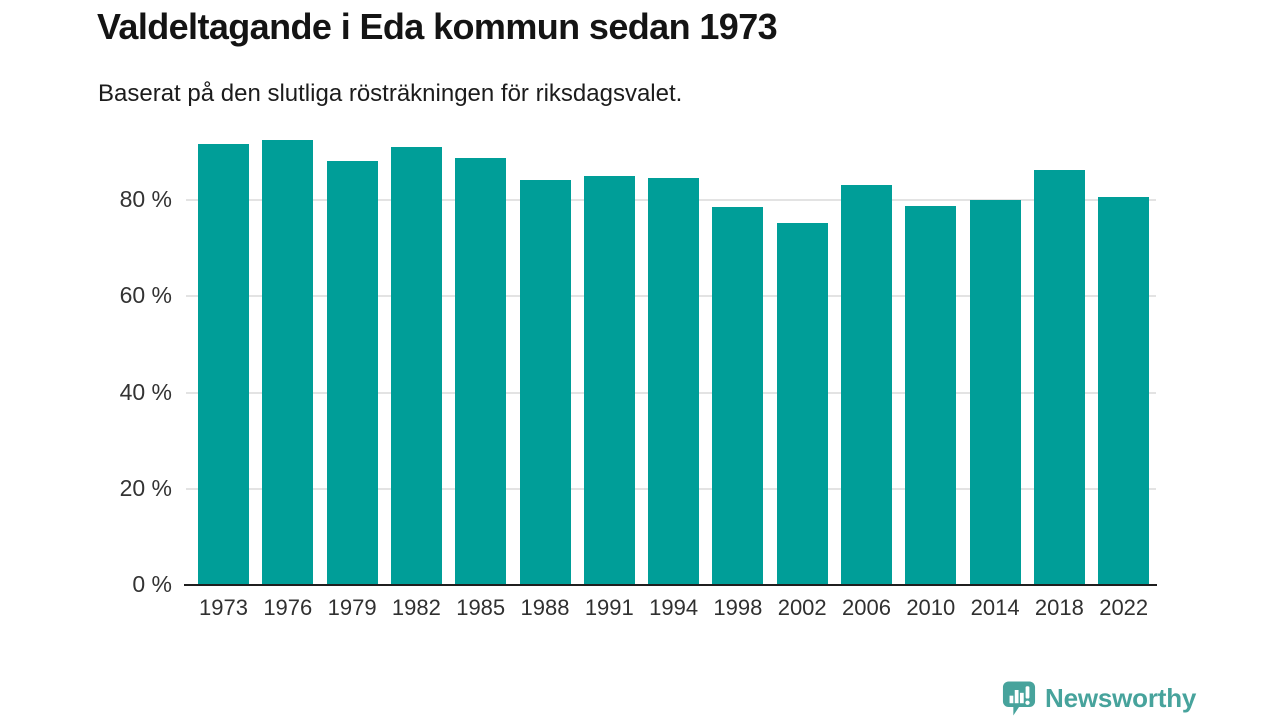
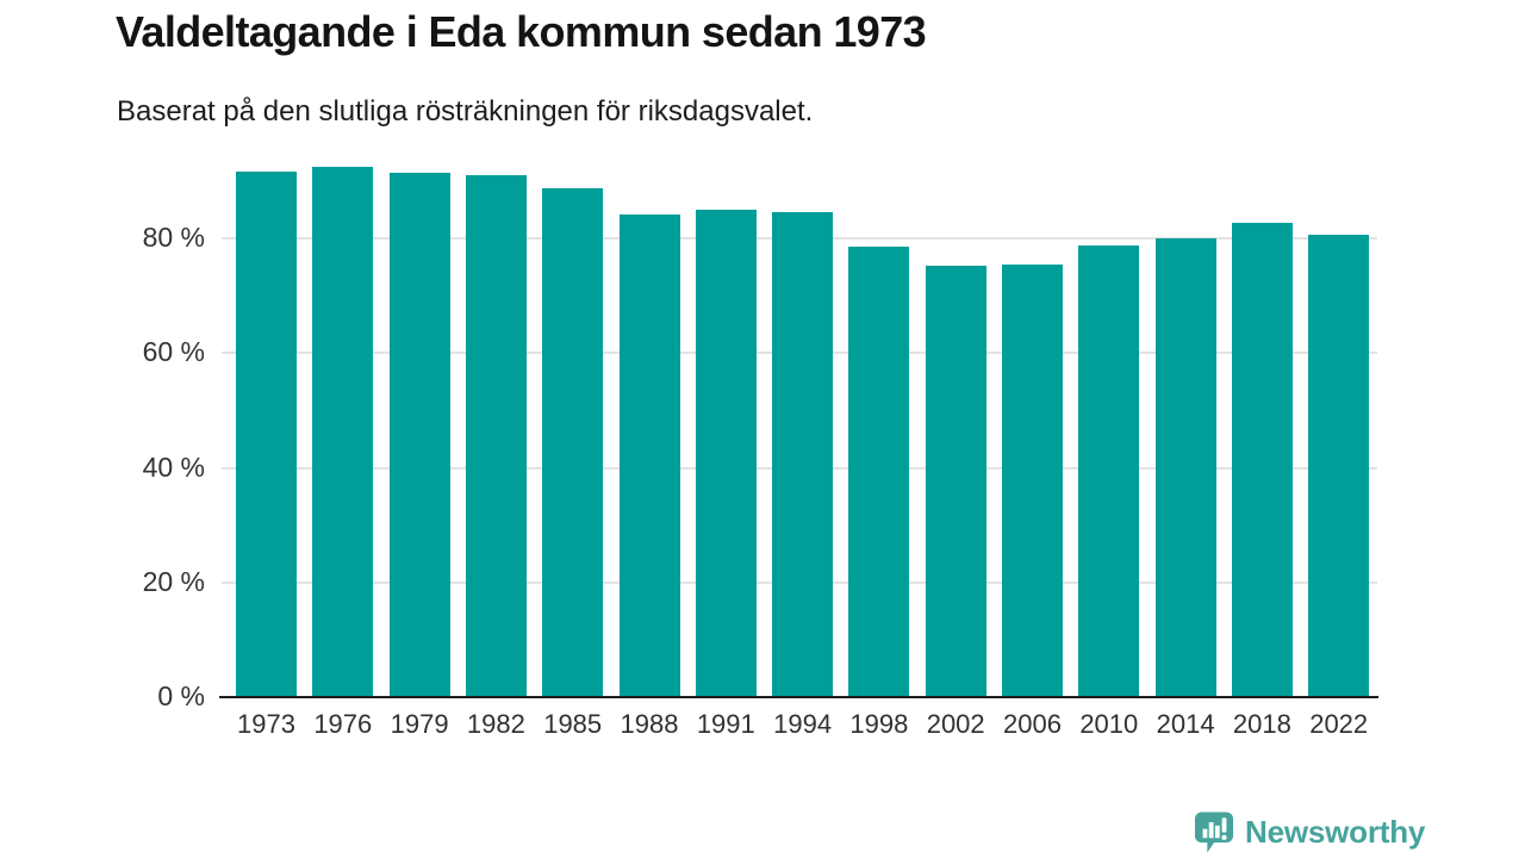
1979: 88% -> 91%
2006: 83% -> 75%
2018: 86% -> 82%
